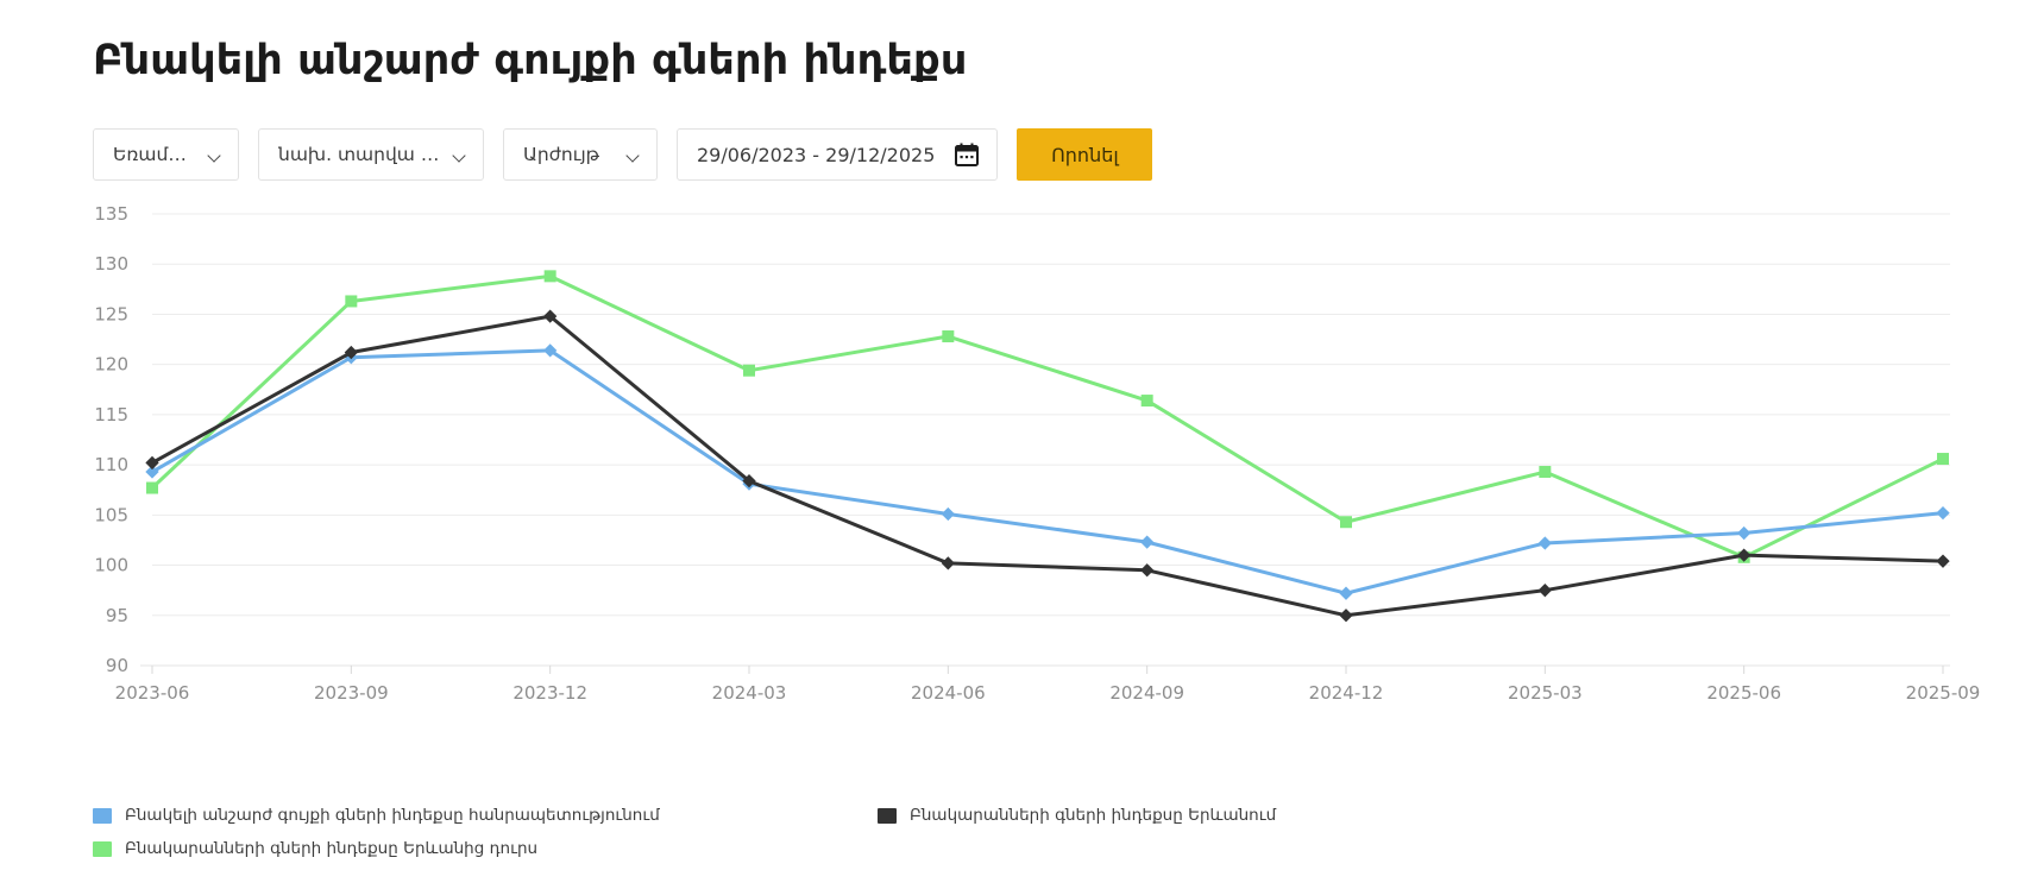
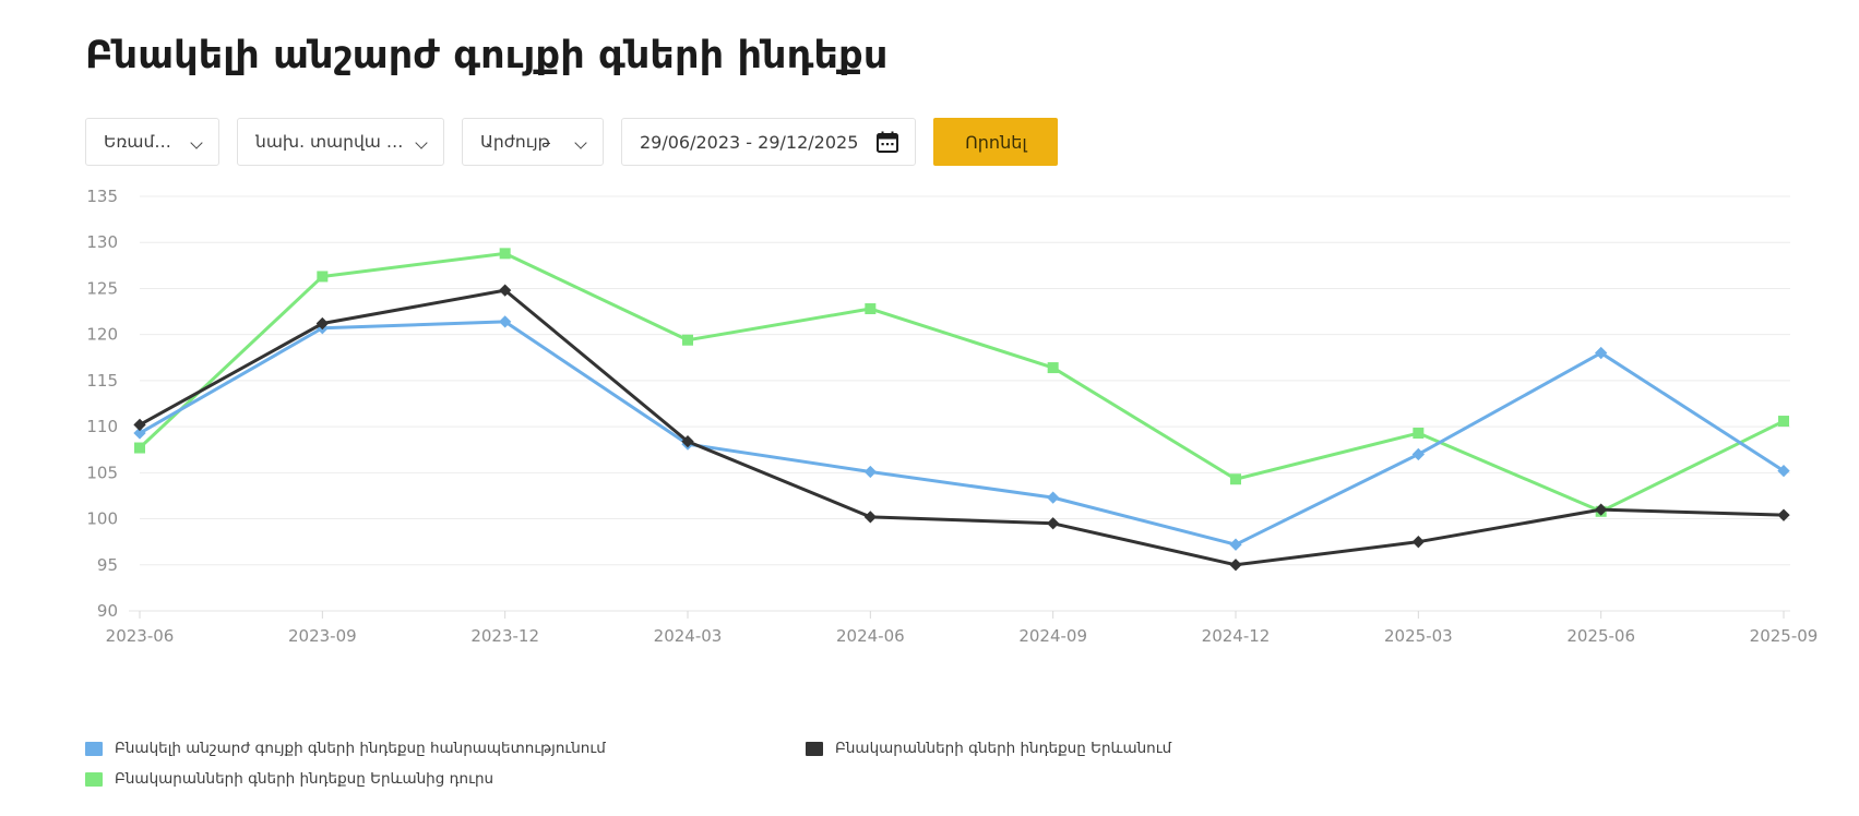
Բնակելի անշարժ գույքի գների ինդեքսը հանրապետությունում/2025-03: 102 -> 107
Բնակելի անշարժ գույքի գների ինդեքսը հանրապետությունում/2025-06: 103 -> 118
